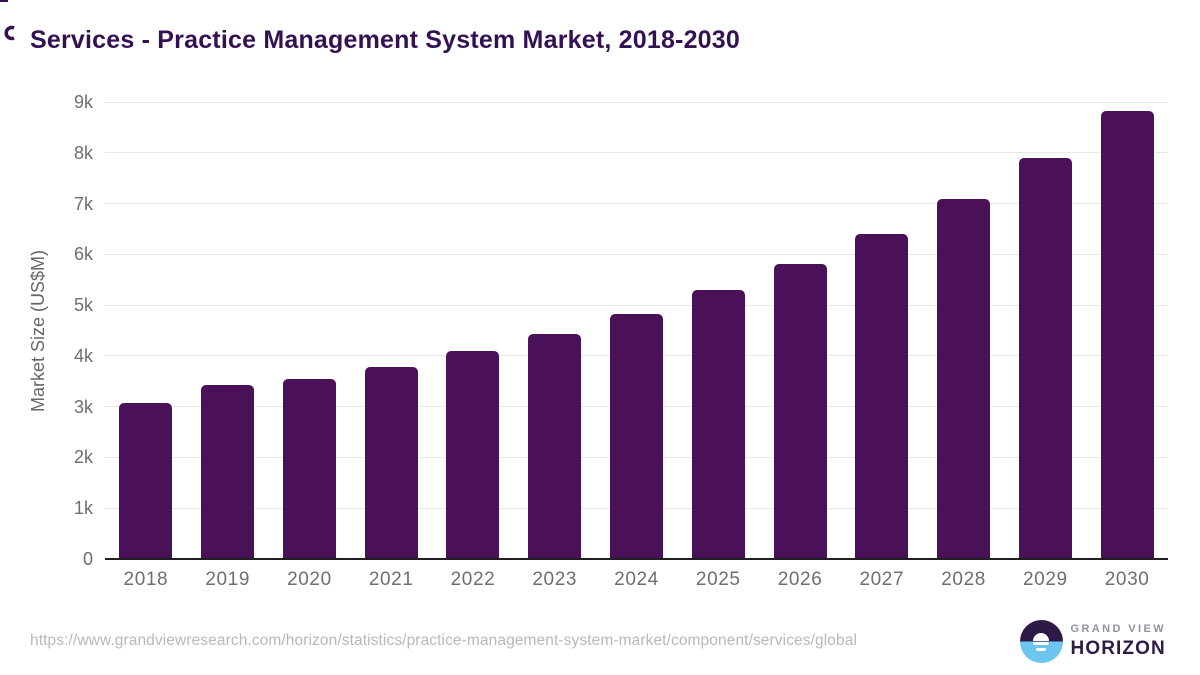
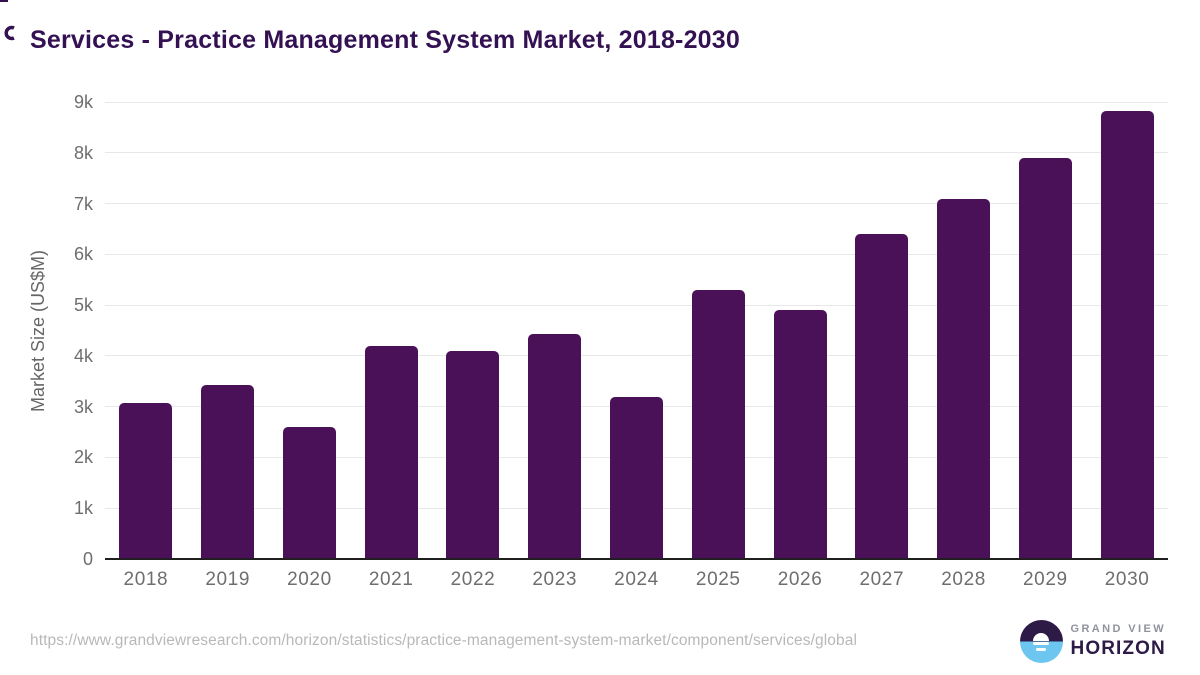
2020: 3.6k -> 2.6k
2021: 3.8k -> 4.2k
2024: 4.8k -> 3.2k
2026: 5.8k -> 4.9k
